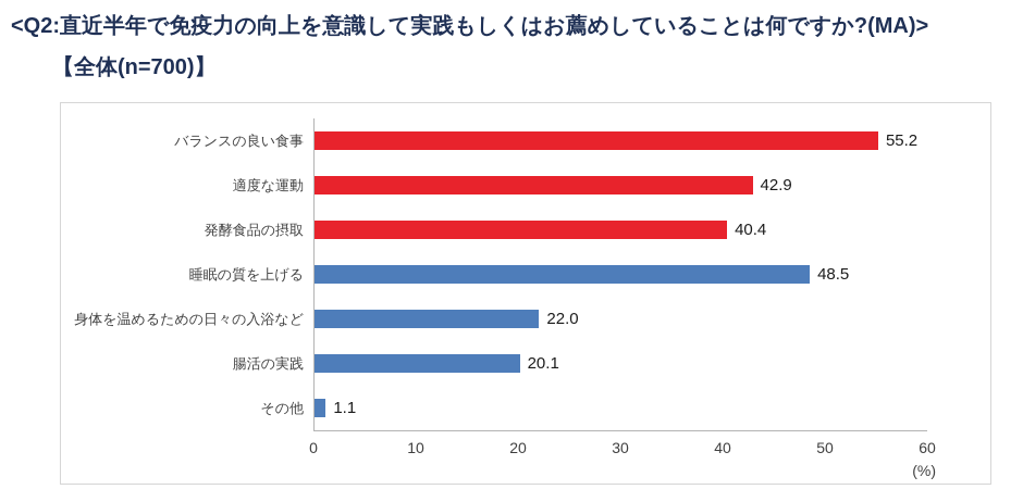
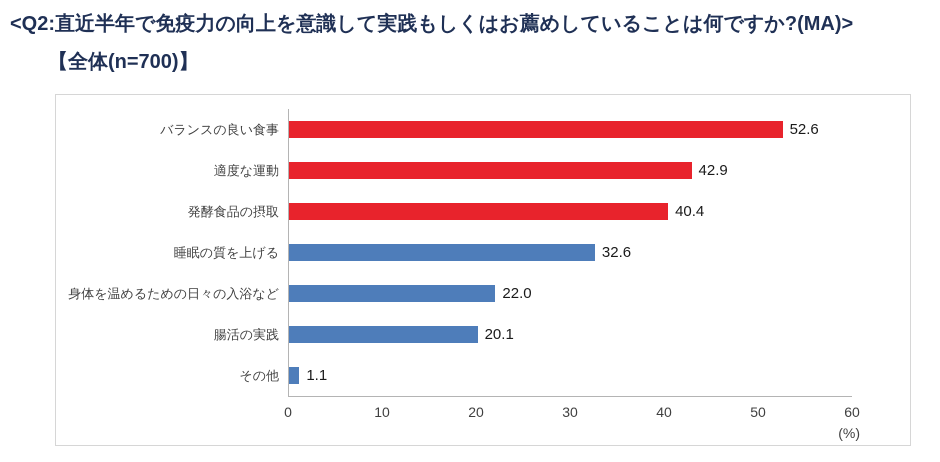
バランスの良い食事: 55.2 -> 52.6
睡眠の質を上げる: 48.5 -> 32.6
